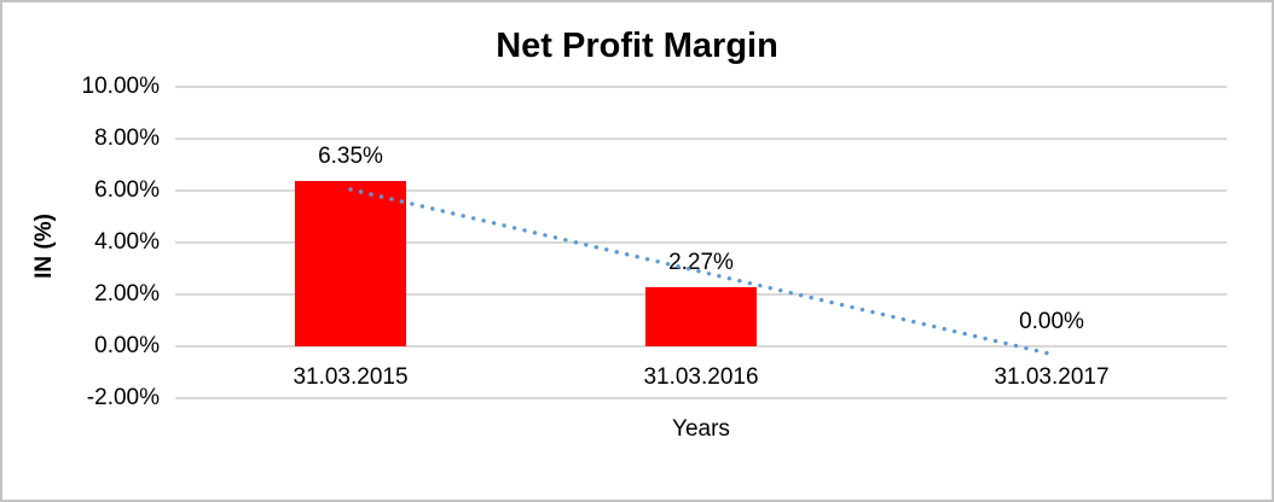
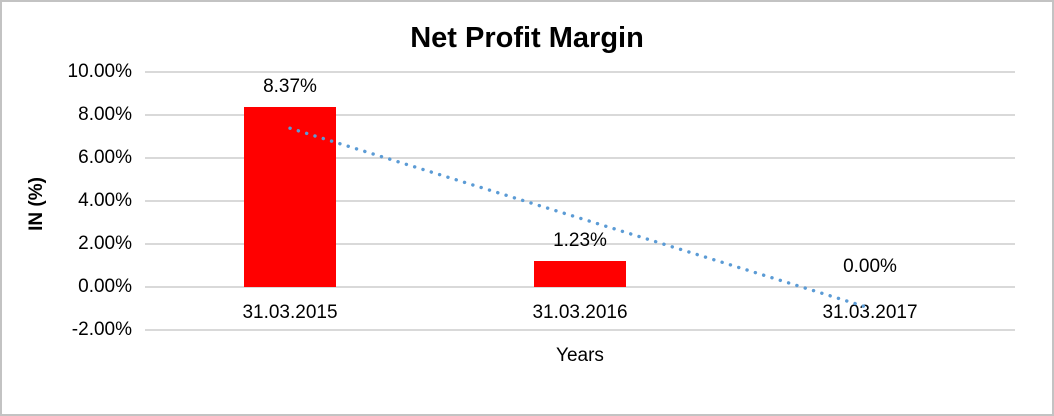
31.03.2015: 6.35% -> 8.37%
31.03.2016: 2.27% -> 1.23%
